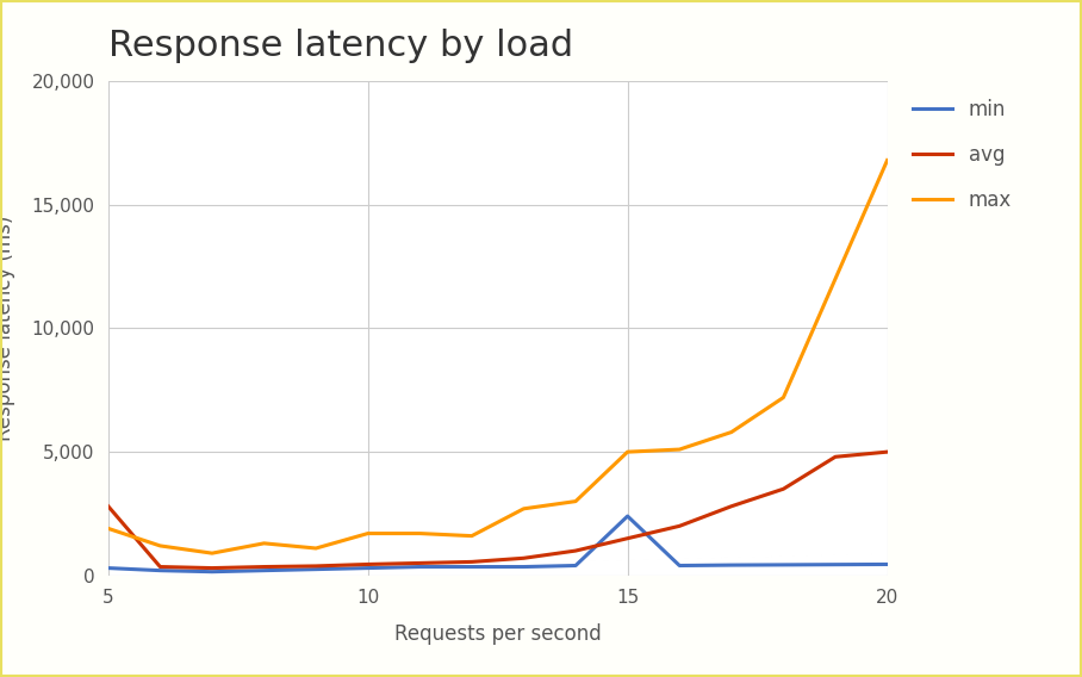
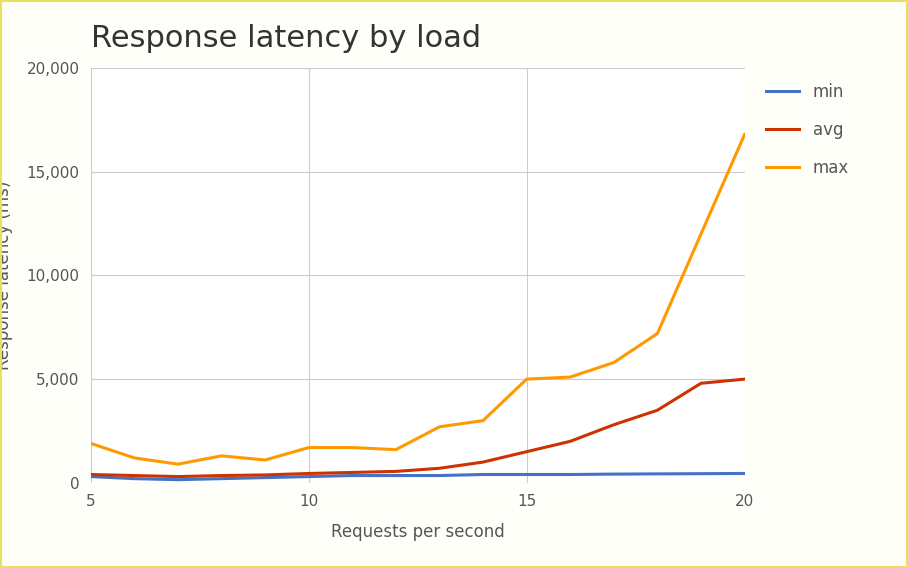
avg/5: 2,800 -> 400
min/15: 2,400 -> 400
